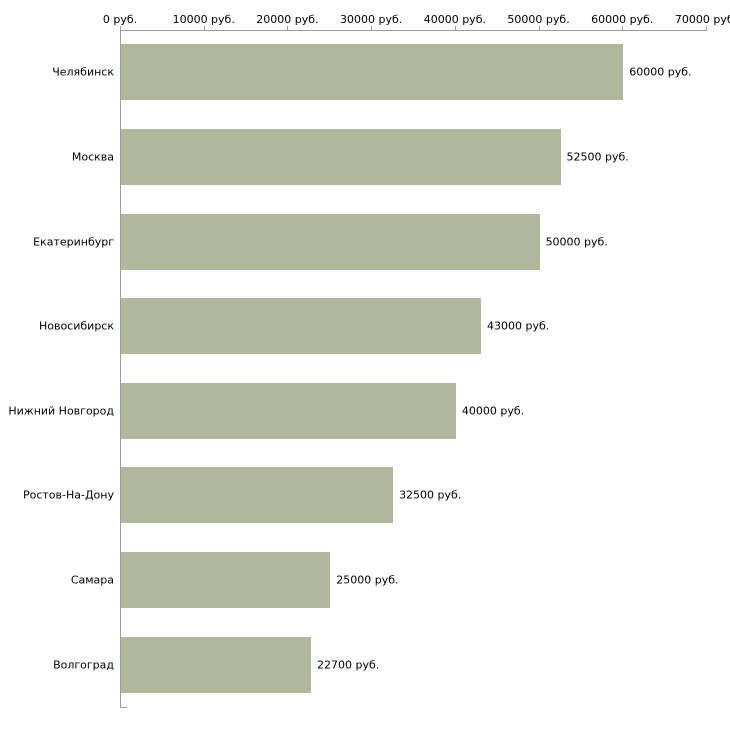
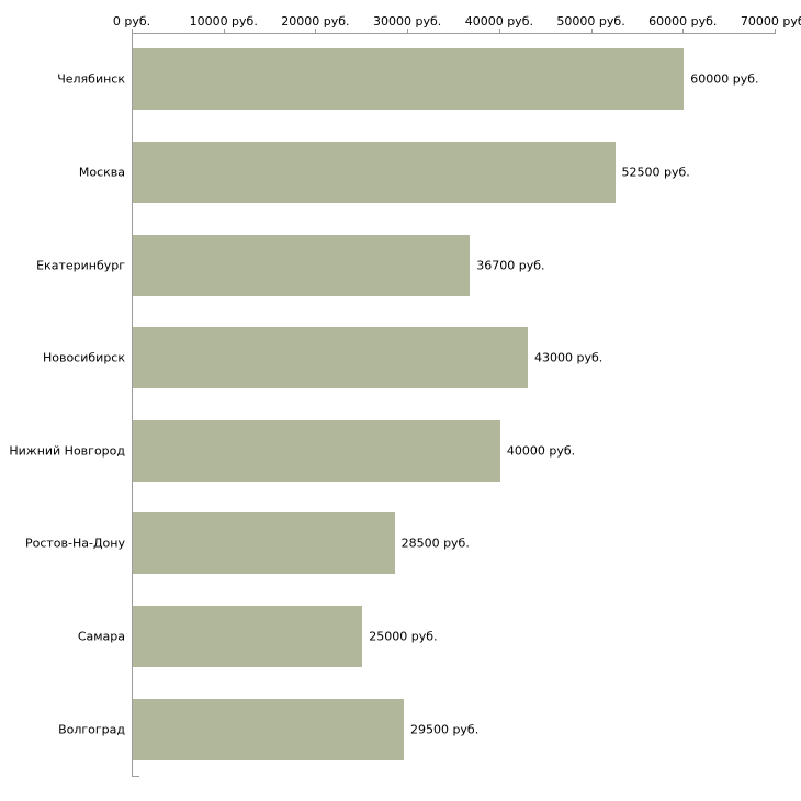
Екатеринбург: 50000 -> 36700
Ростов-На-Дону: 32500 -> 28500
Волгоград: 22700 -> 29500
